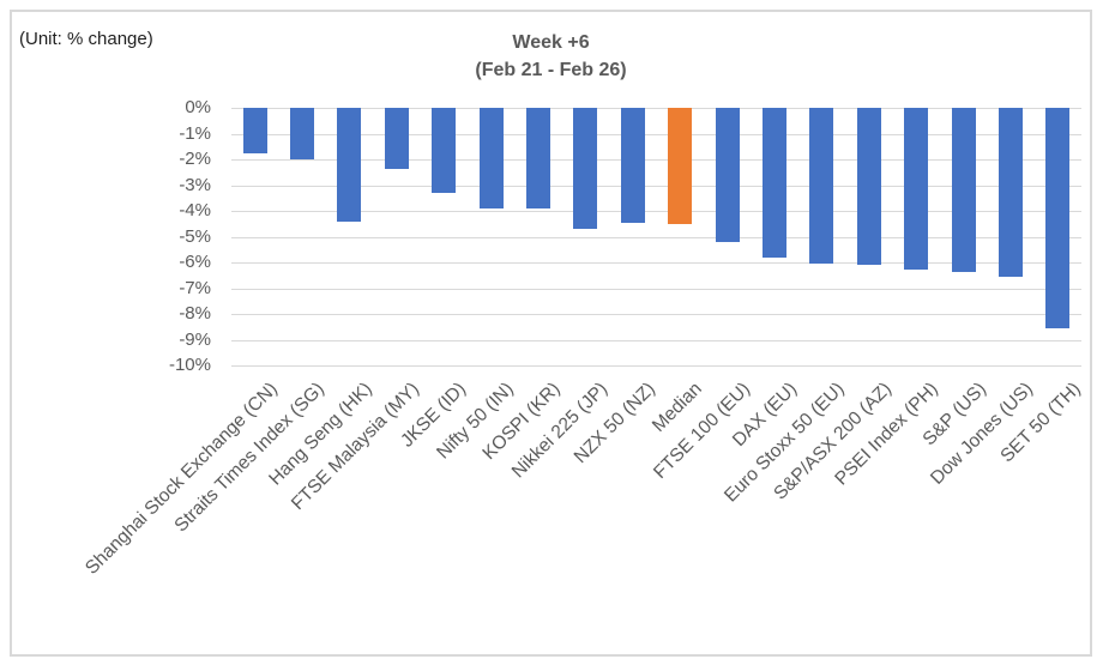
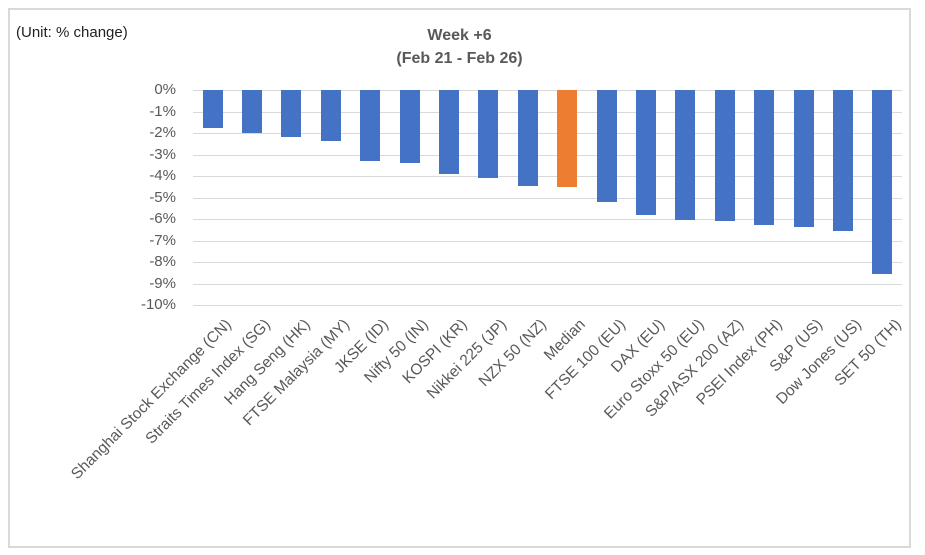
Hang Seng (HK): -4.4% -> -2.2%
Nifty 50 (IN): -3.9% -> -3.4%
Nikkei 225 (JP): -4.7% -> -4.1%
